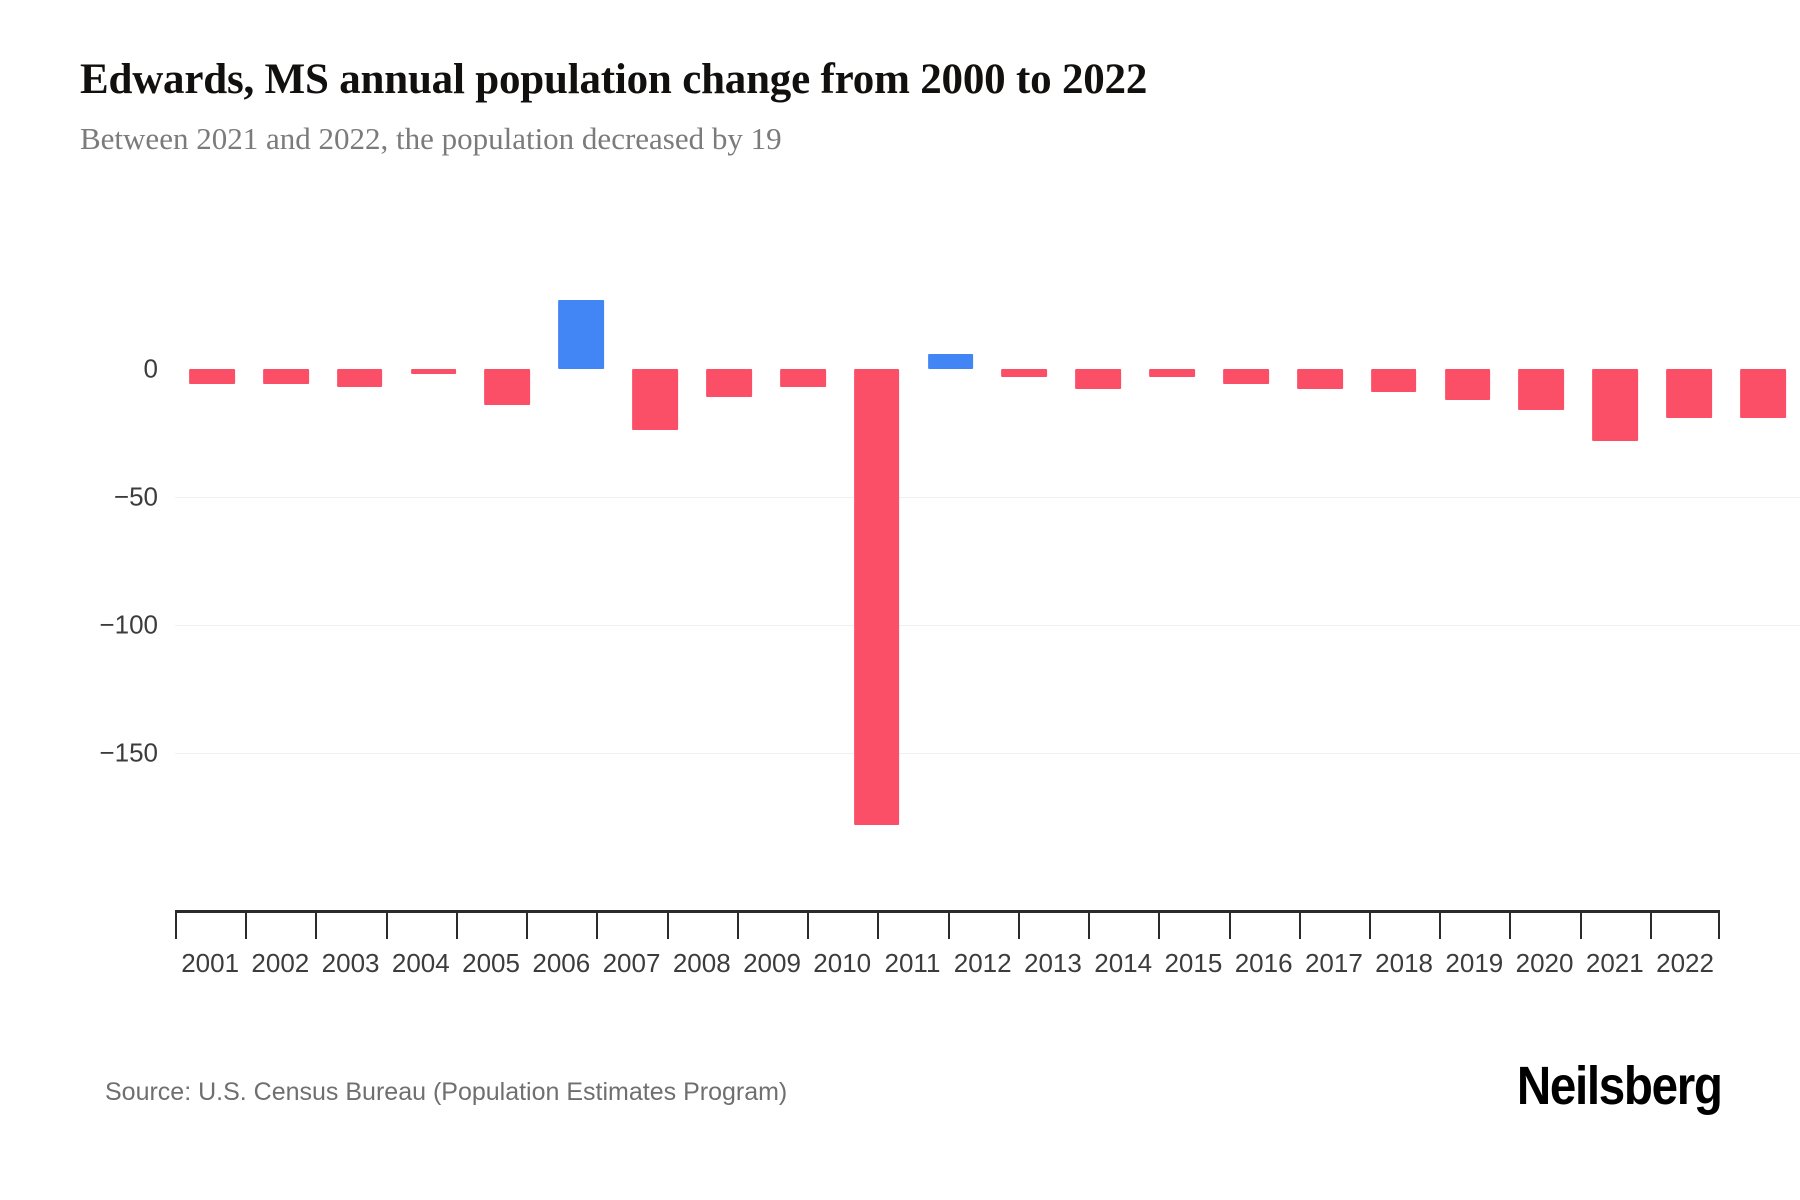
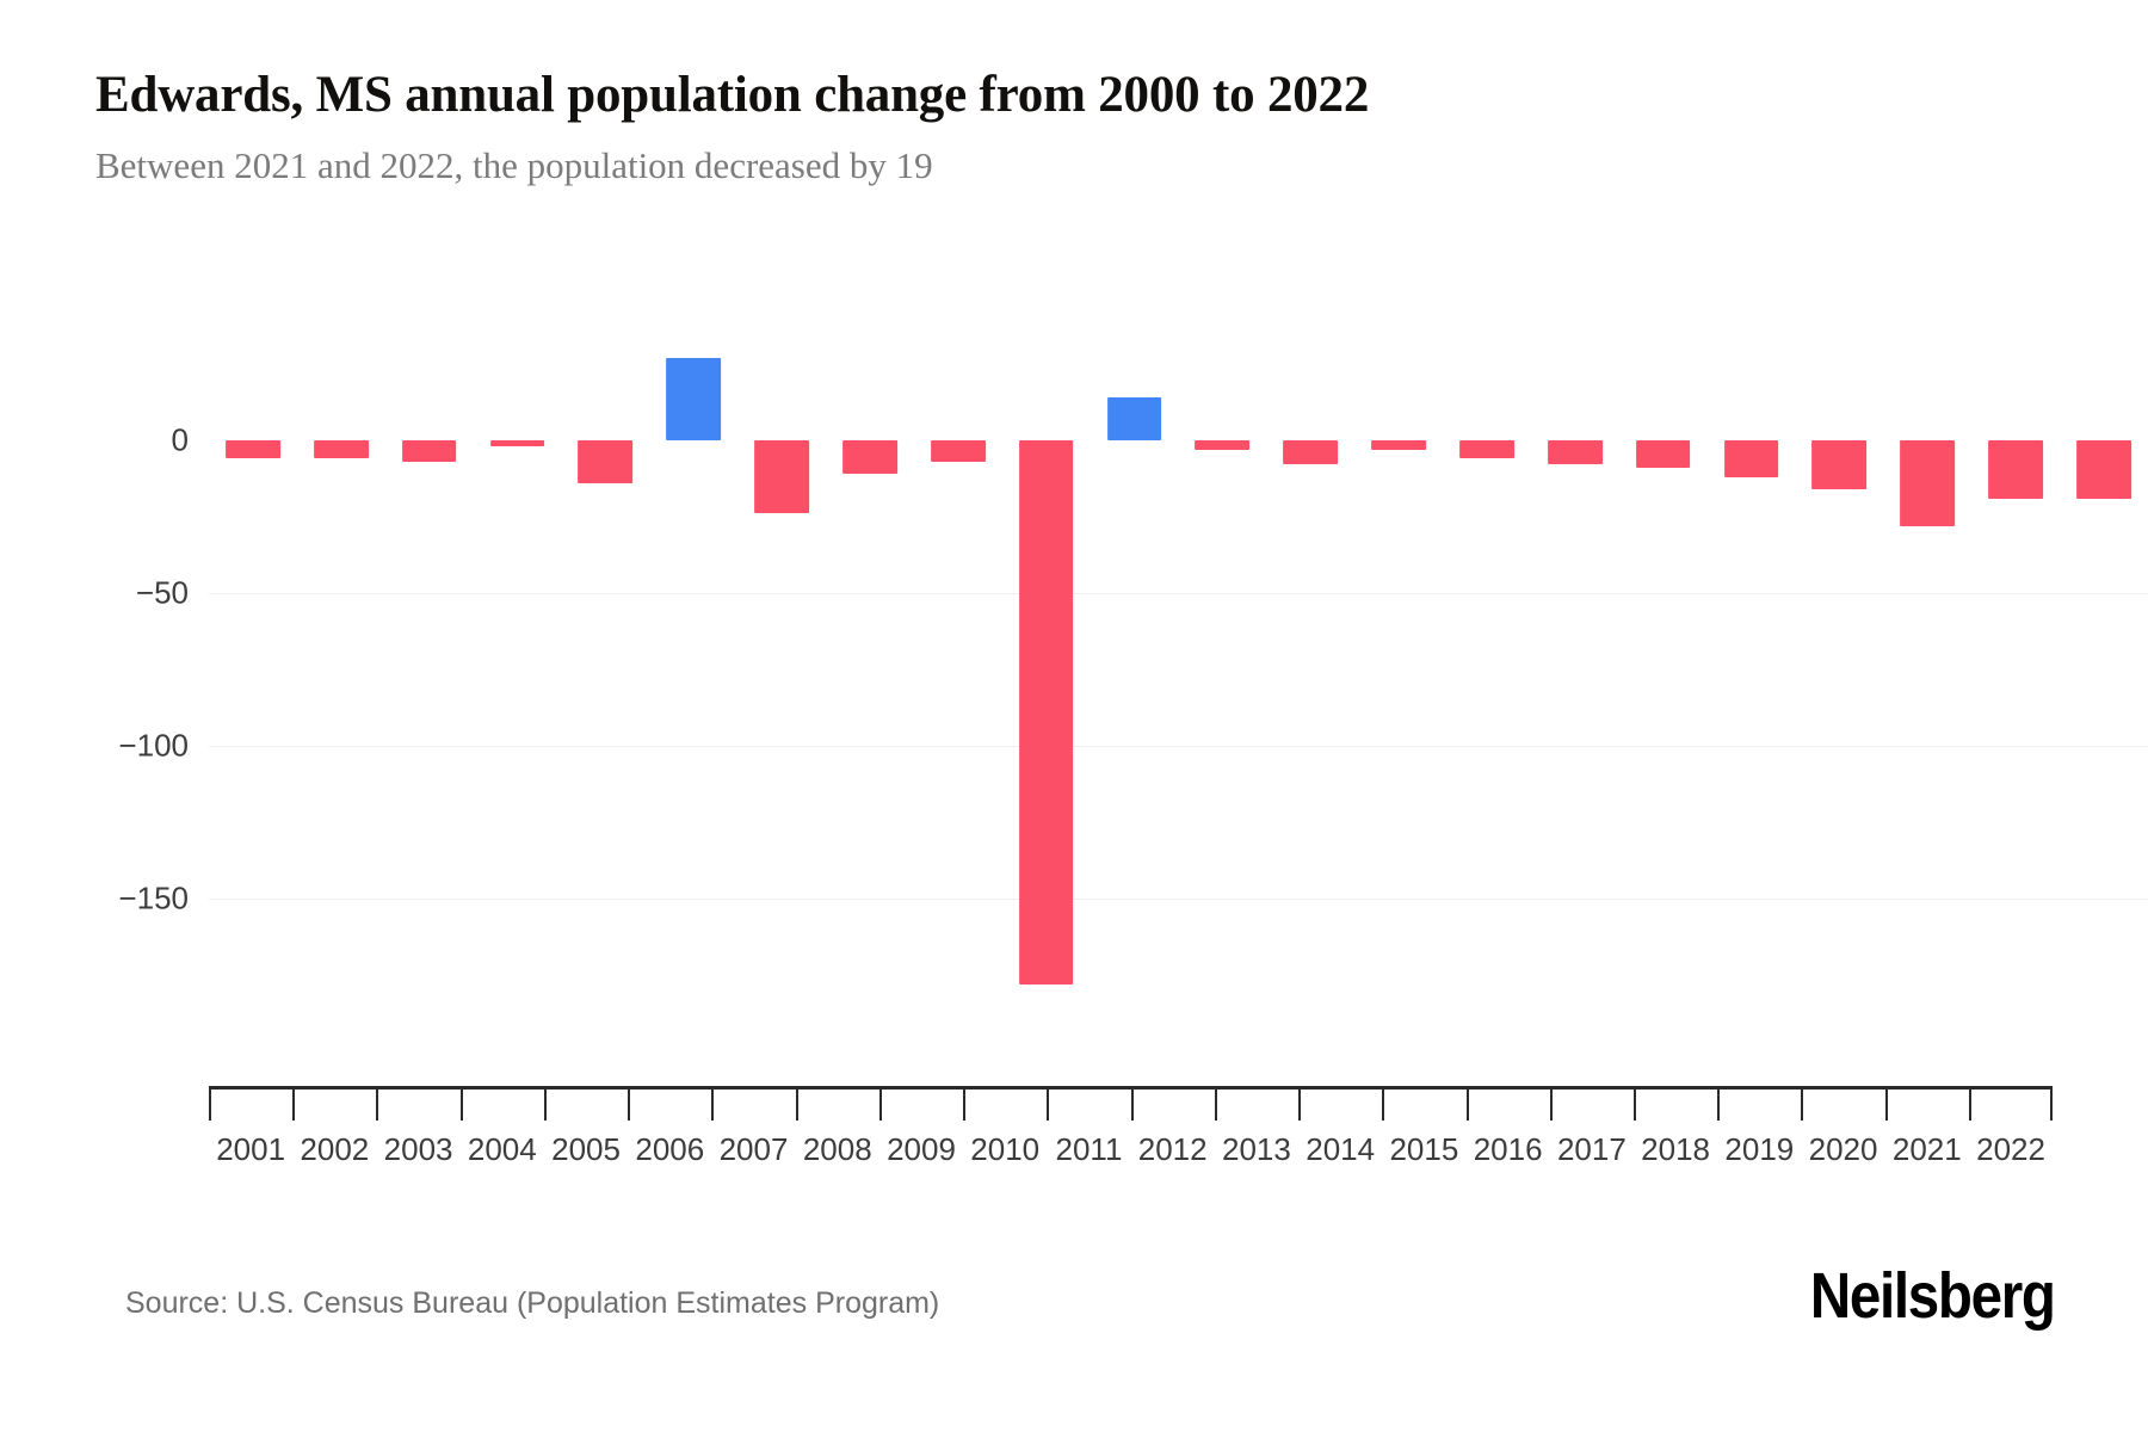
2011: 6 -> 14
